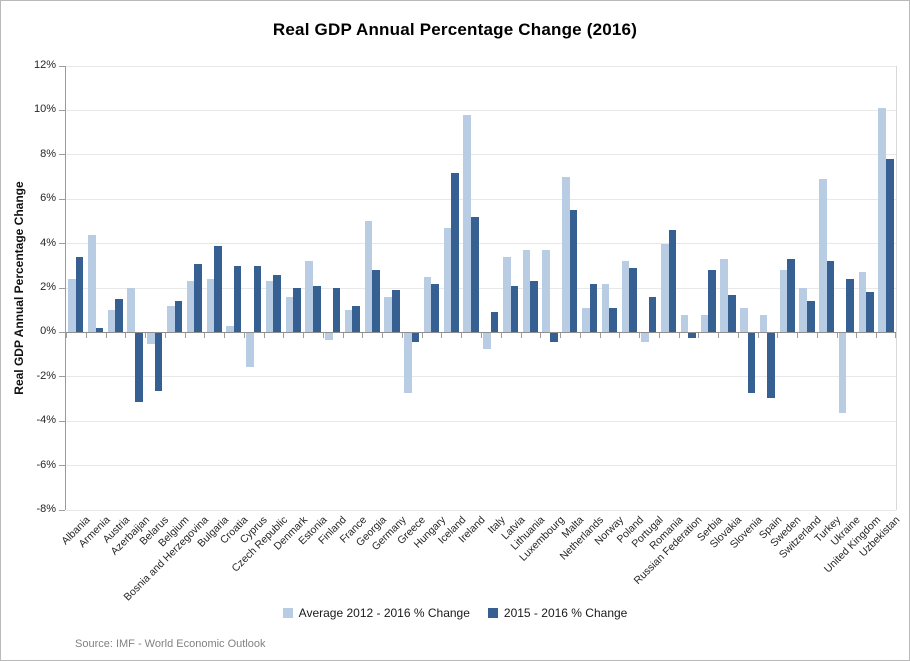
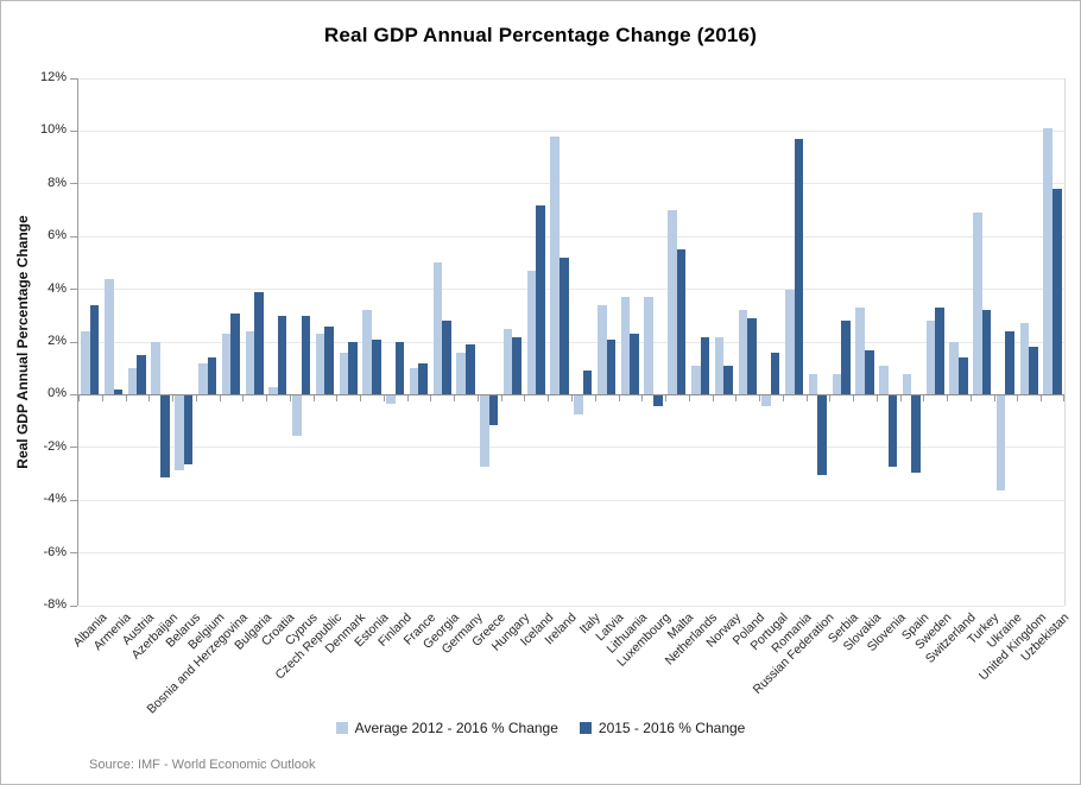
Average 2012 - 2016 % Change/Belarus: -0.5% -> -2.8%
2015 - 2016 % Change/Greece: -0.4% -> -1.1%
2015 - 2016 % Change/Romania: 4.6% -> 9.7%
2015 - 2016 % Change/Russian Federation: -0.2% -> -3.0%
